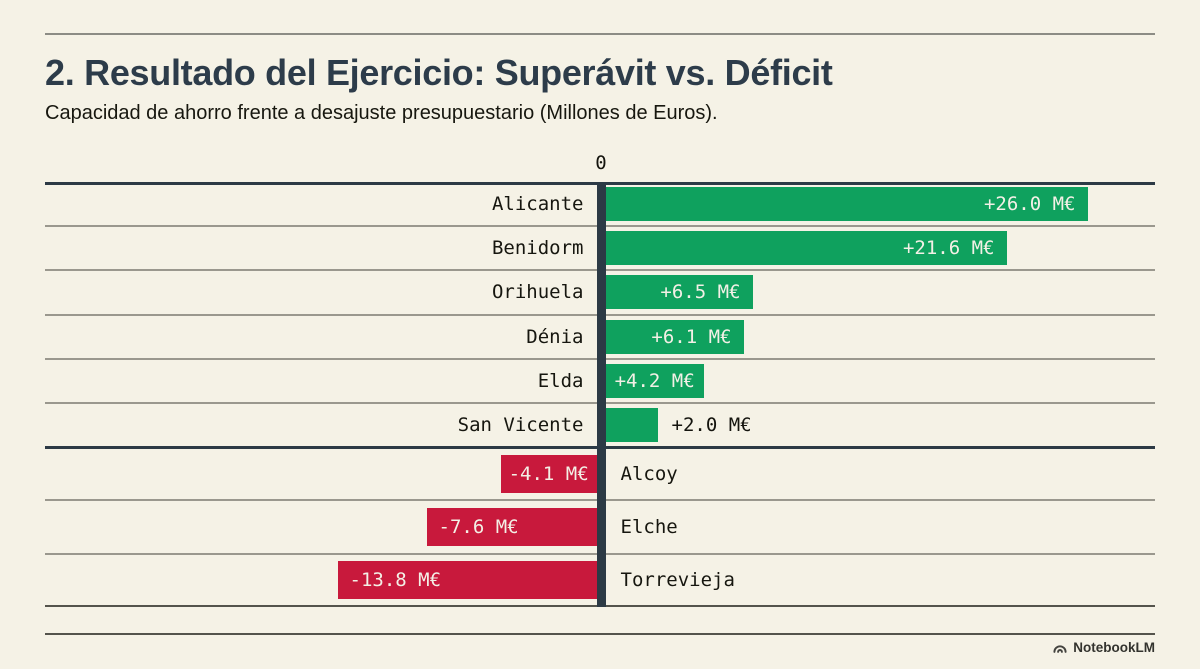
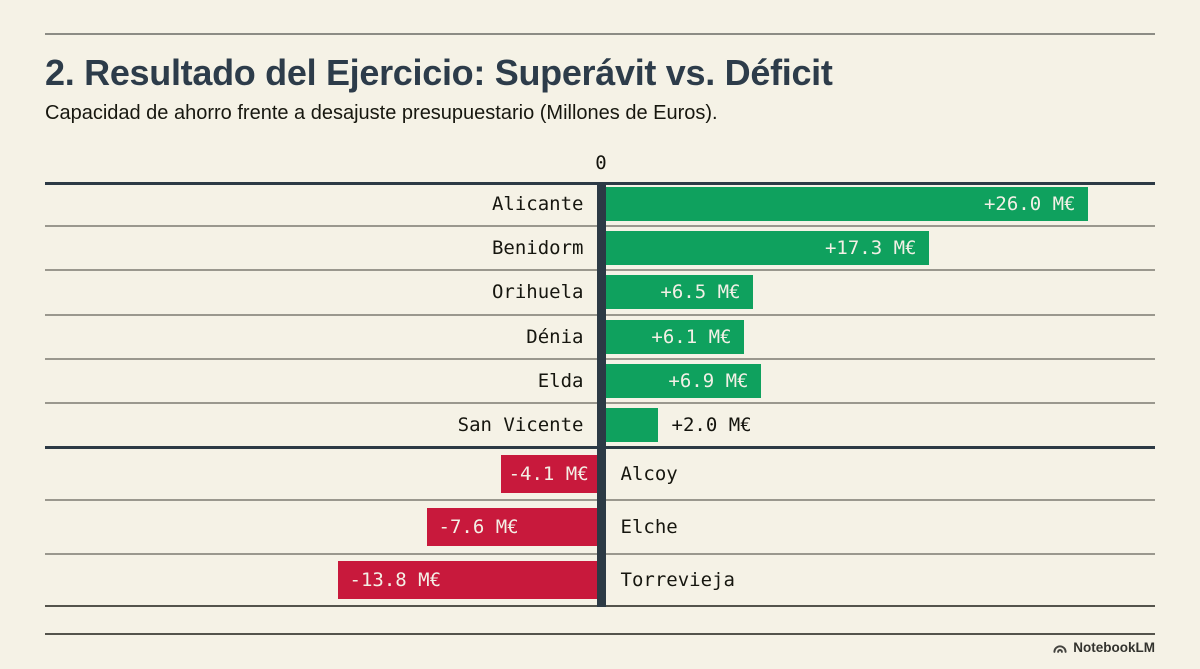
Benidorm: +21.6 -> +17.3
Elda: +4.2 -> +6.9
